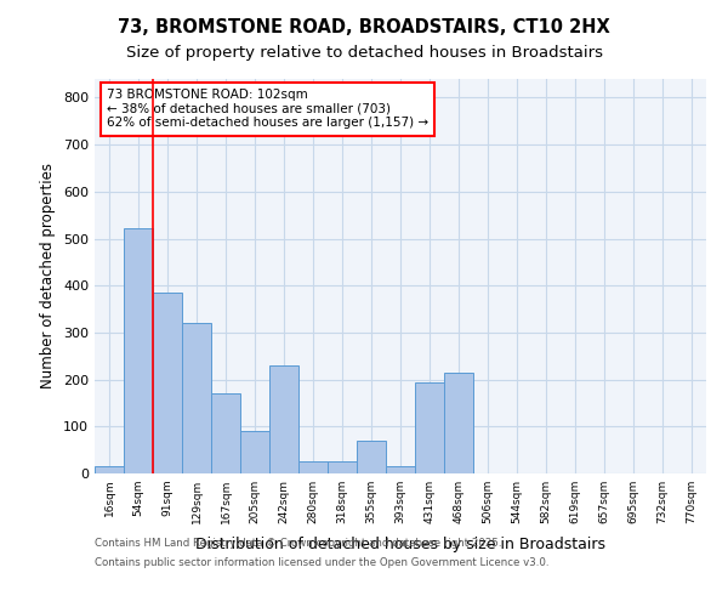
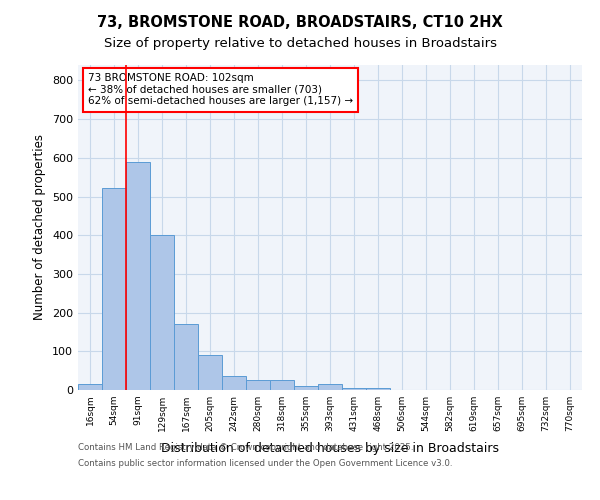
91sqm: 385 -> 590
129sqm: 320 -> 400
242sqm: 230 -> 35
355sqm: 70 -> 10
431sqm: 195 -> 5
468sqm: 215 -> 5
